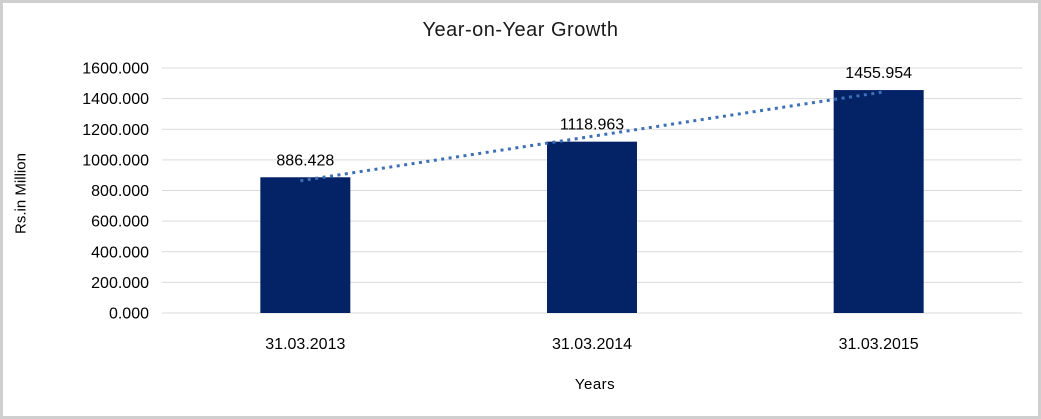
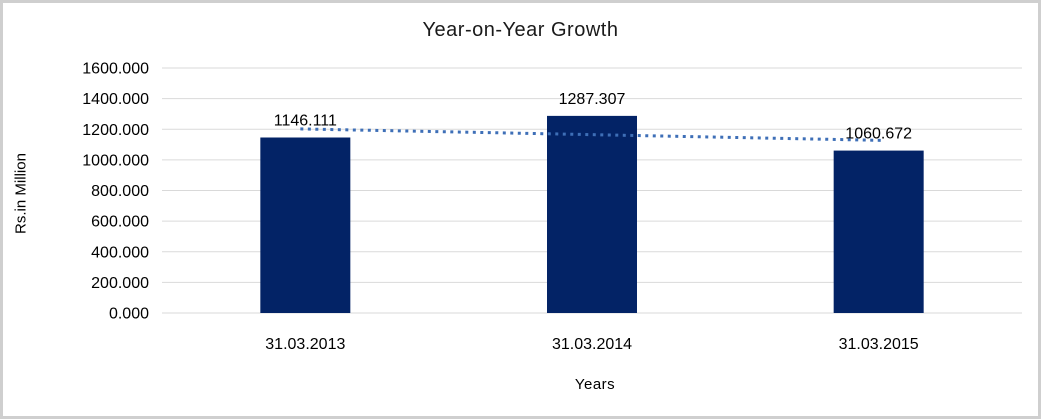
31.03.2013: 886.428 -> 1146.111
31.03.2014: 1118.963 -> 1287.307
31.03.2015: 1455.954 -> 1060.672
